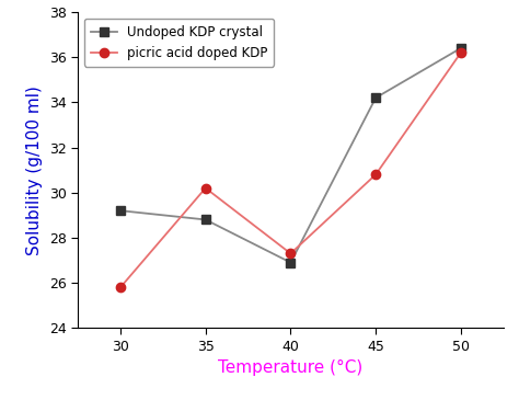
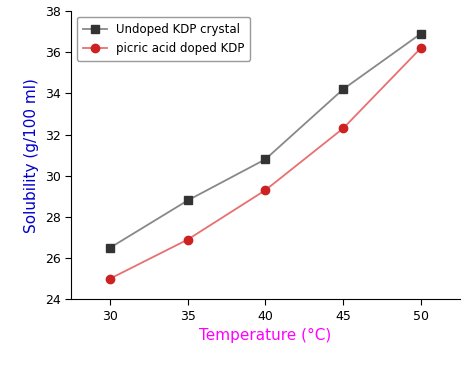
Undoped KDP crystal/30: 29.2 -> 26.5
picric acid doped KDP/30: 25.8 -> 25.0
picric acid doped KDP/35: 30.2 -> 26.9
Undoped KDP crystal/40: 26.9 -> 30.8
picric acid doped KDP/40: 27.3 -> 29.3
picric acid doped KDP/45: 30.8 -> 32.3
Undoped KDP crystal/50: 36.4 -> 36.9
